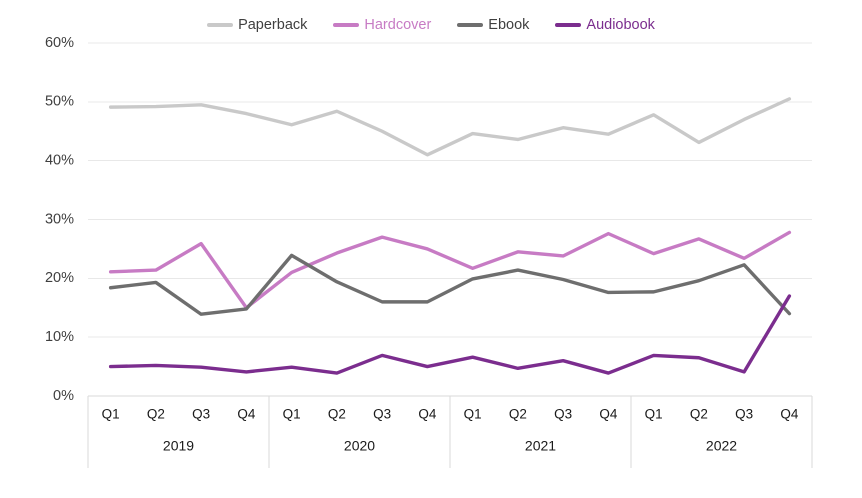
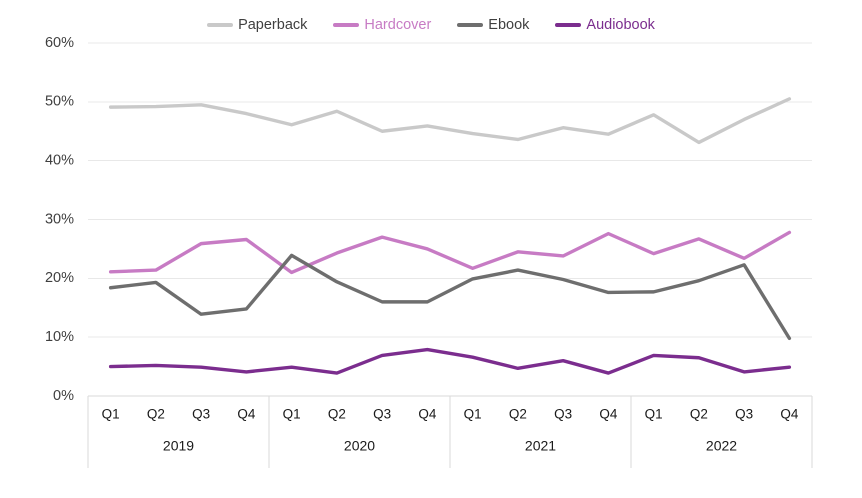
Hardcover/Q4 2019: 15% -> 27%
Paperback/Q4 2020: 41% -> 46%
Audiobook/Q4 2020: 5% -> 8%
Ebook/Q4 2022: 14% -> 10%
Audiobook/Q4 2022: 17% -> 5%
